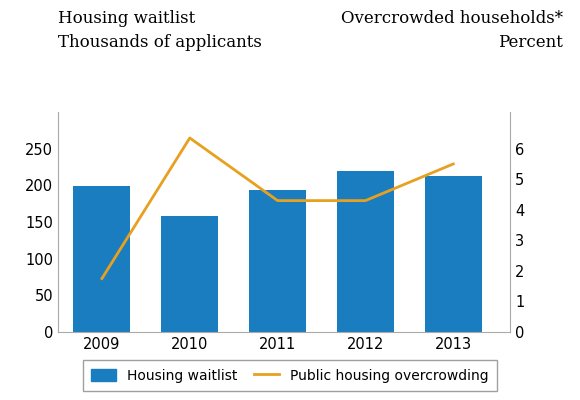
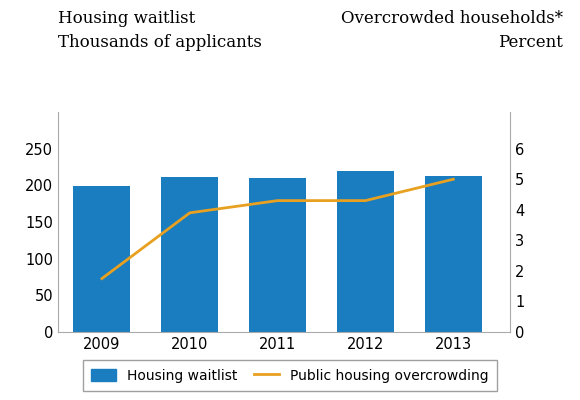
Housing waitlist/2010: 158 -> 211
Public housing overcrowding/2010: 6.35 -> 3.90
Housing waitlist/2011: 194 -> 210
Public housing overcrowding/2013: 5.50 -> 5.00
